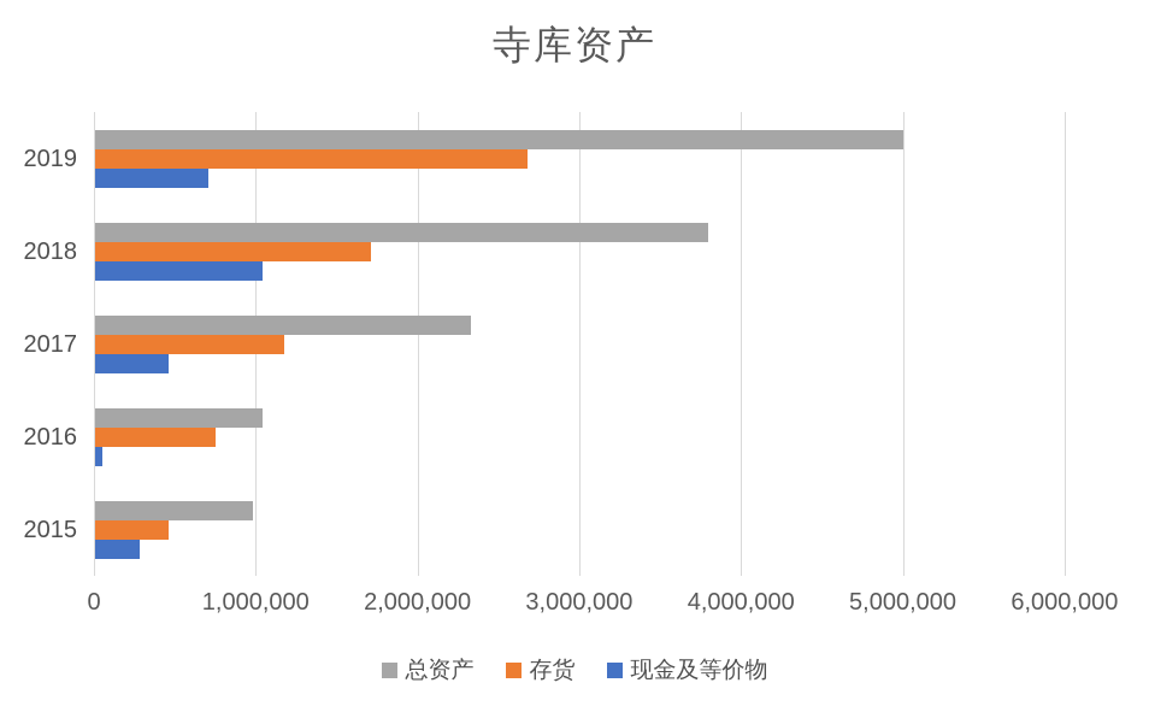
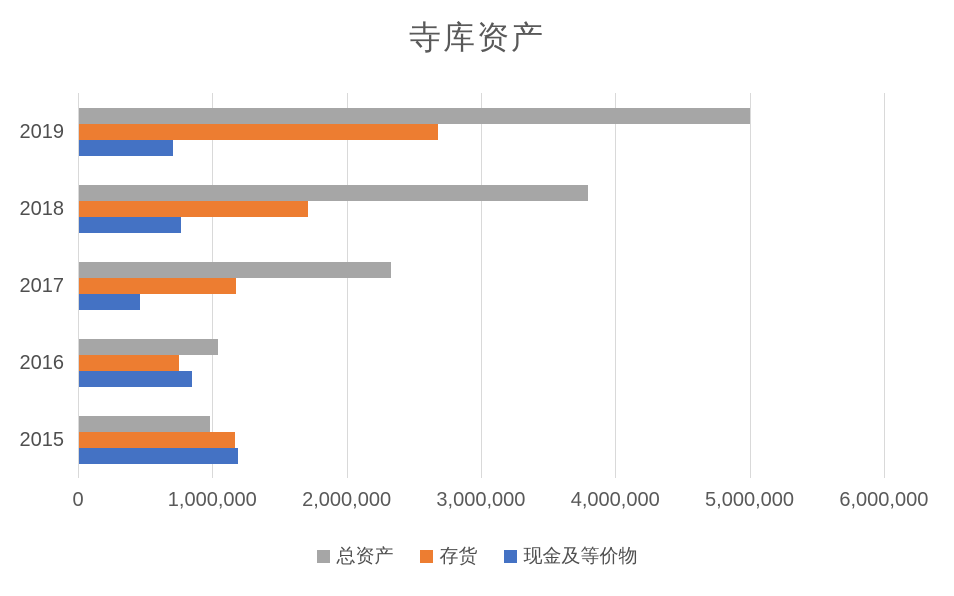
现金及等价物/2018: 1040000 -> 770000
现金及等价物/2016: 60000 -> 850000
存货/2015: 460000 -> 1170000
现金及等价物/2015: 280000 -> 1190000
